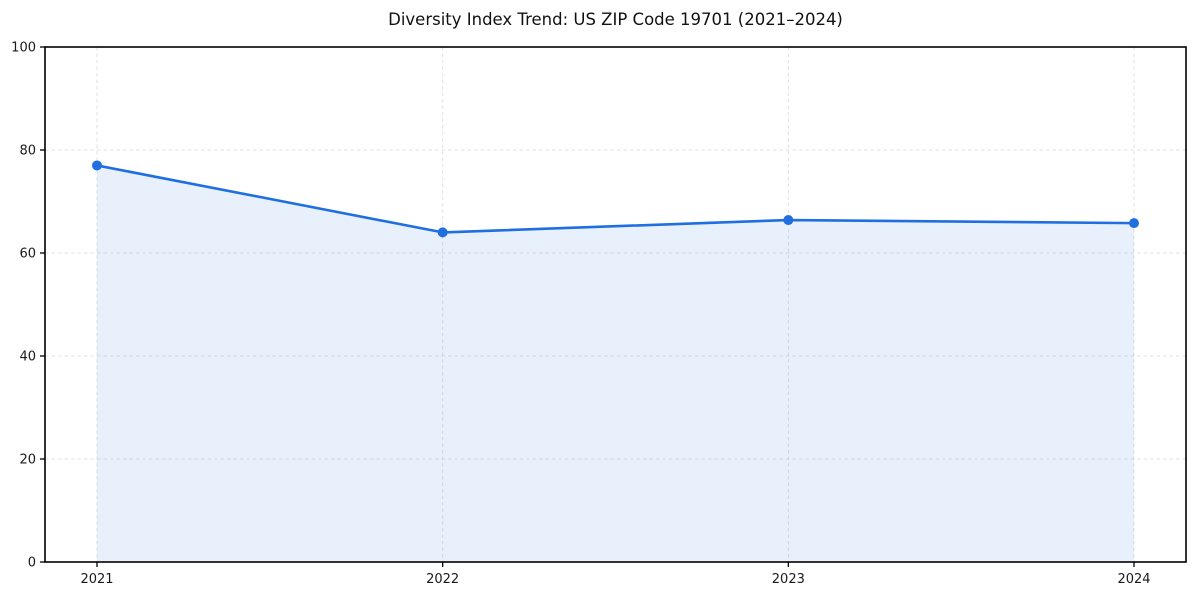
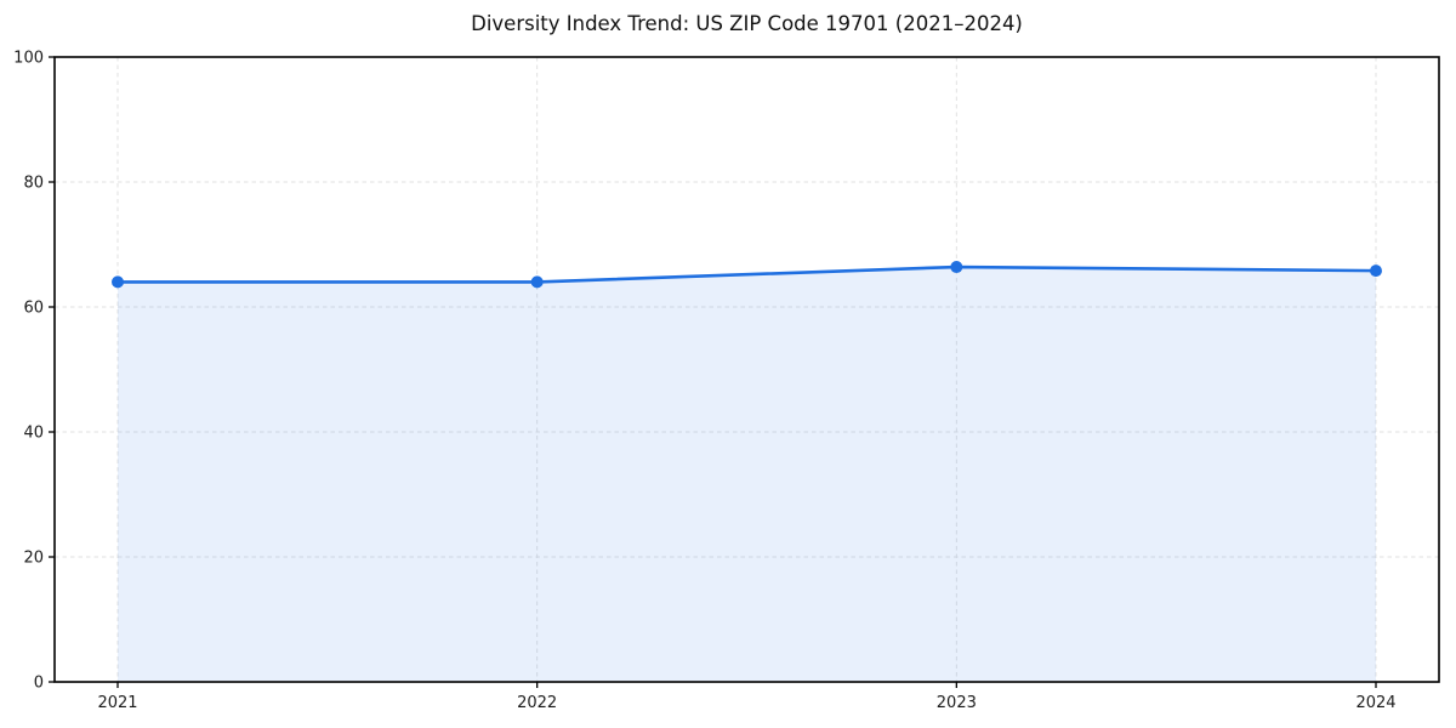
2021: 77 -> 64
